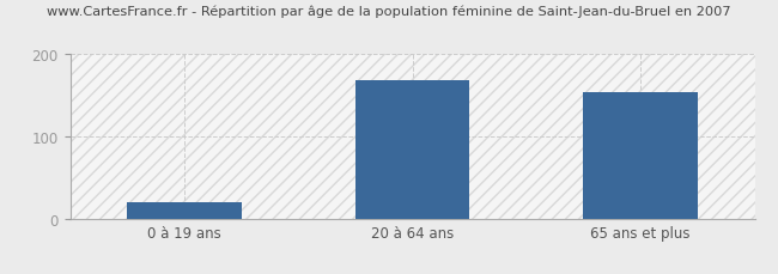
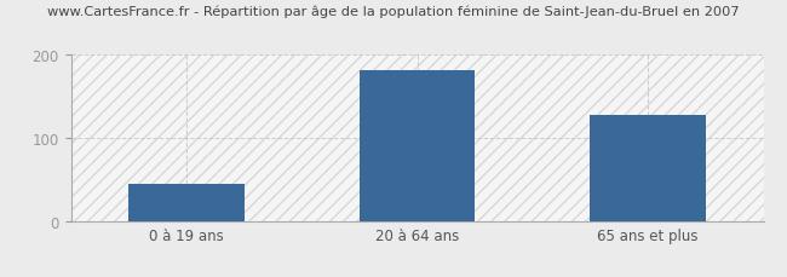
0 à 19 ans: 20 -> 45
20 à 64 ans: 168 -> 181
65 ans et plus: 154 -> 128
